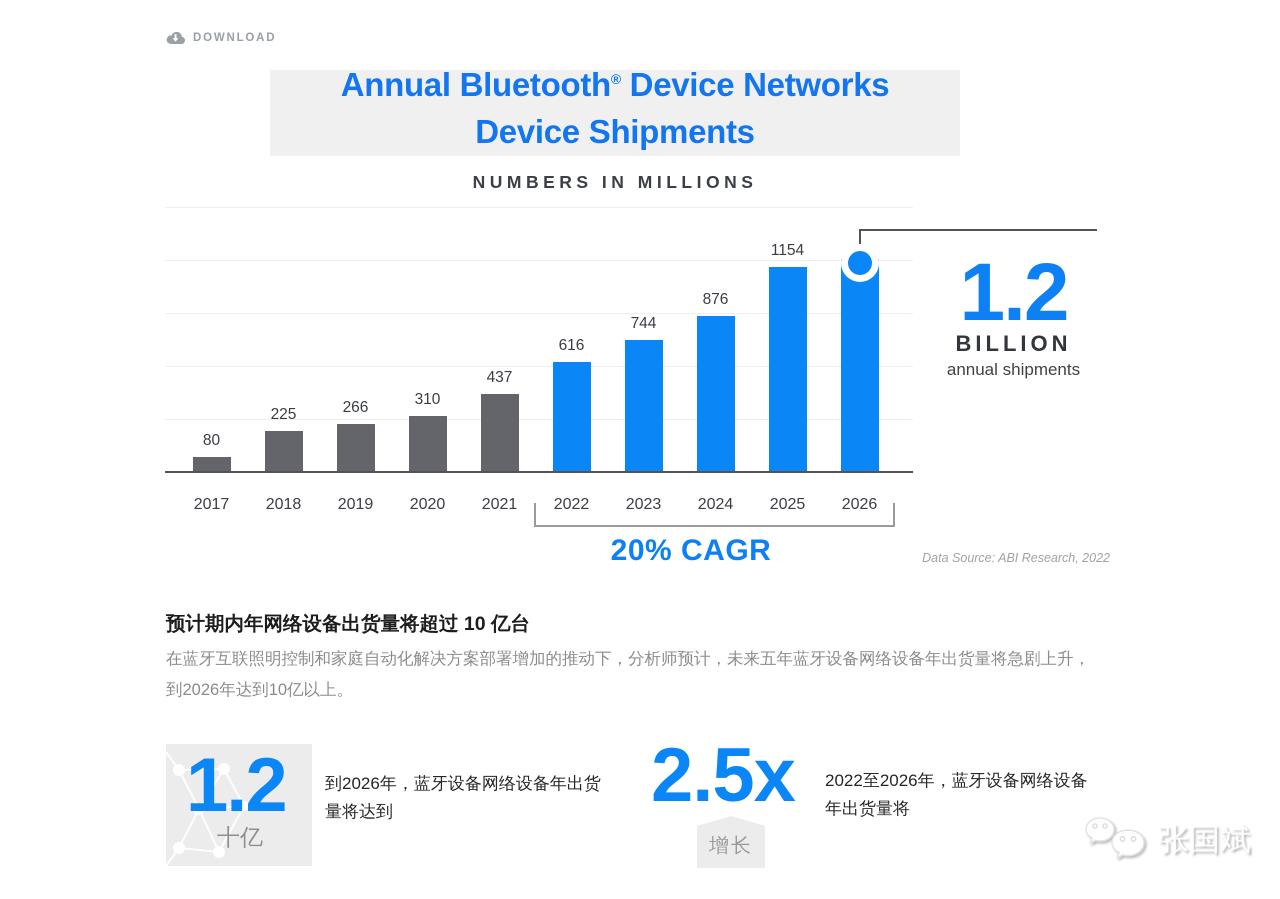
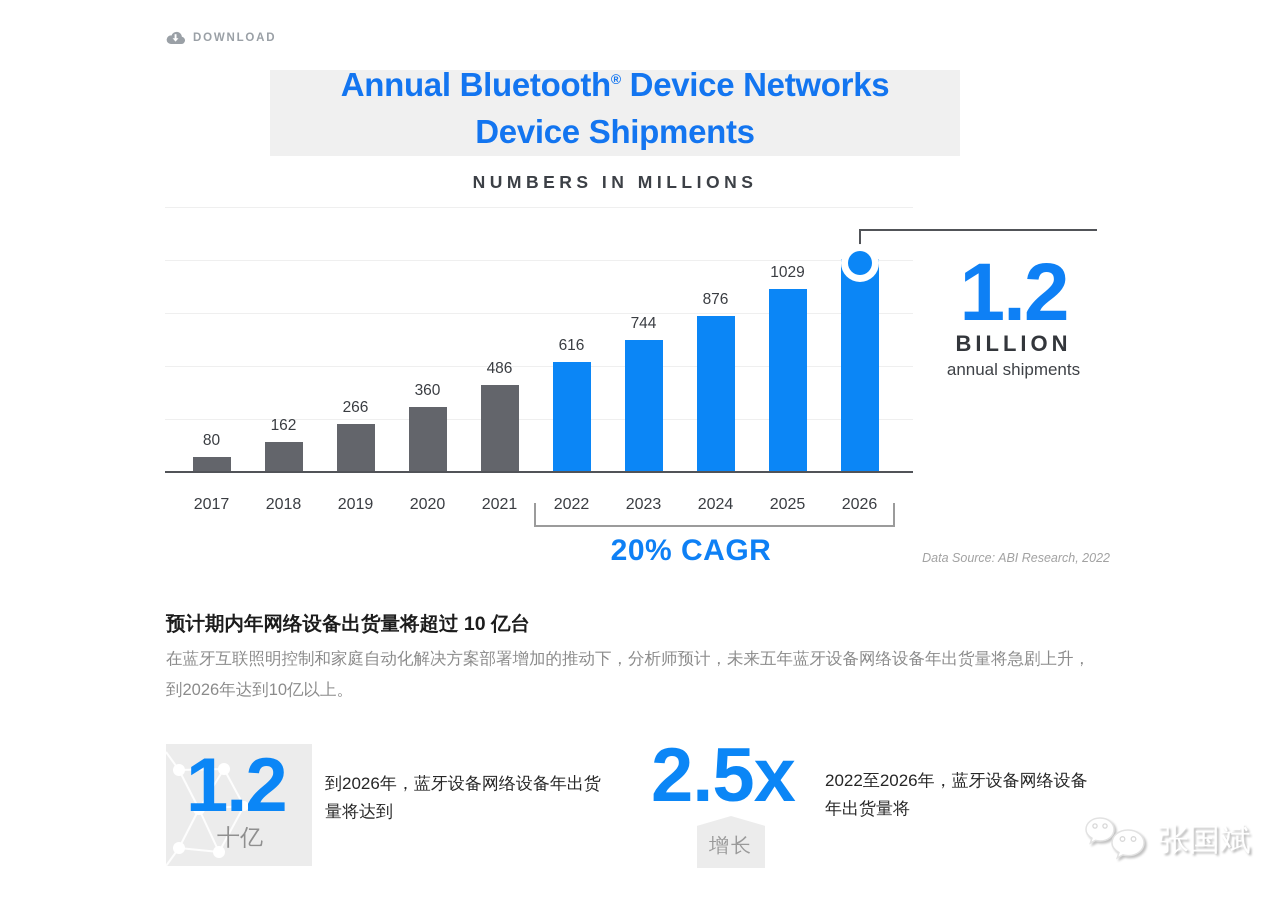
2018: 225 -> 162
2020: 310 -> 360
2021: 437 -> 486
2025: 1154 -> 1029
